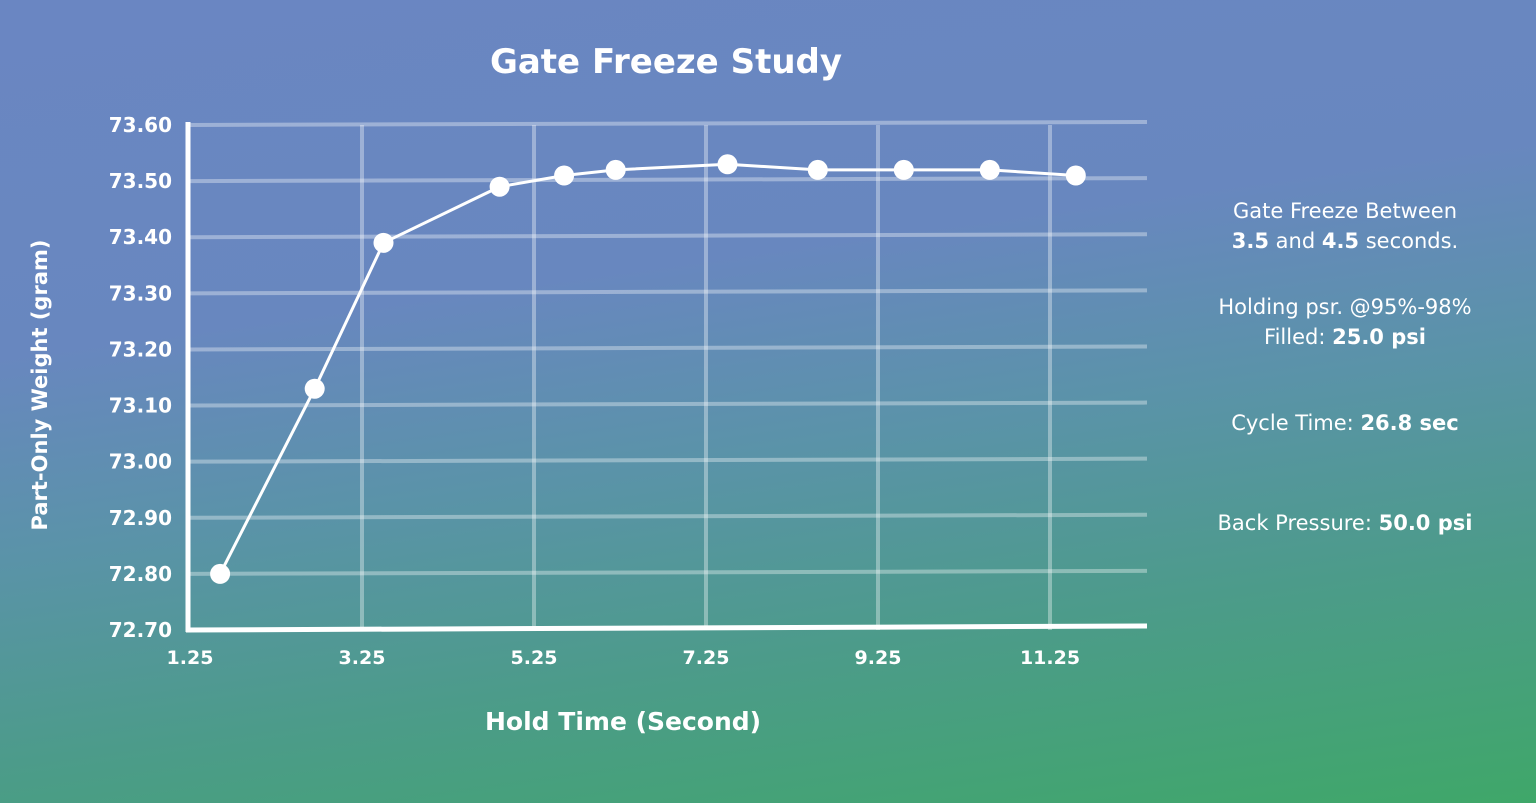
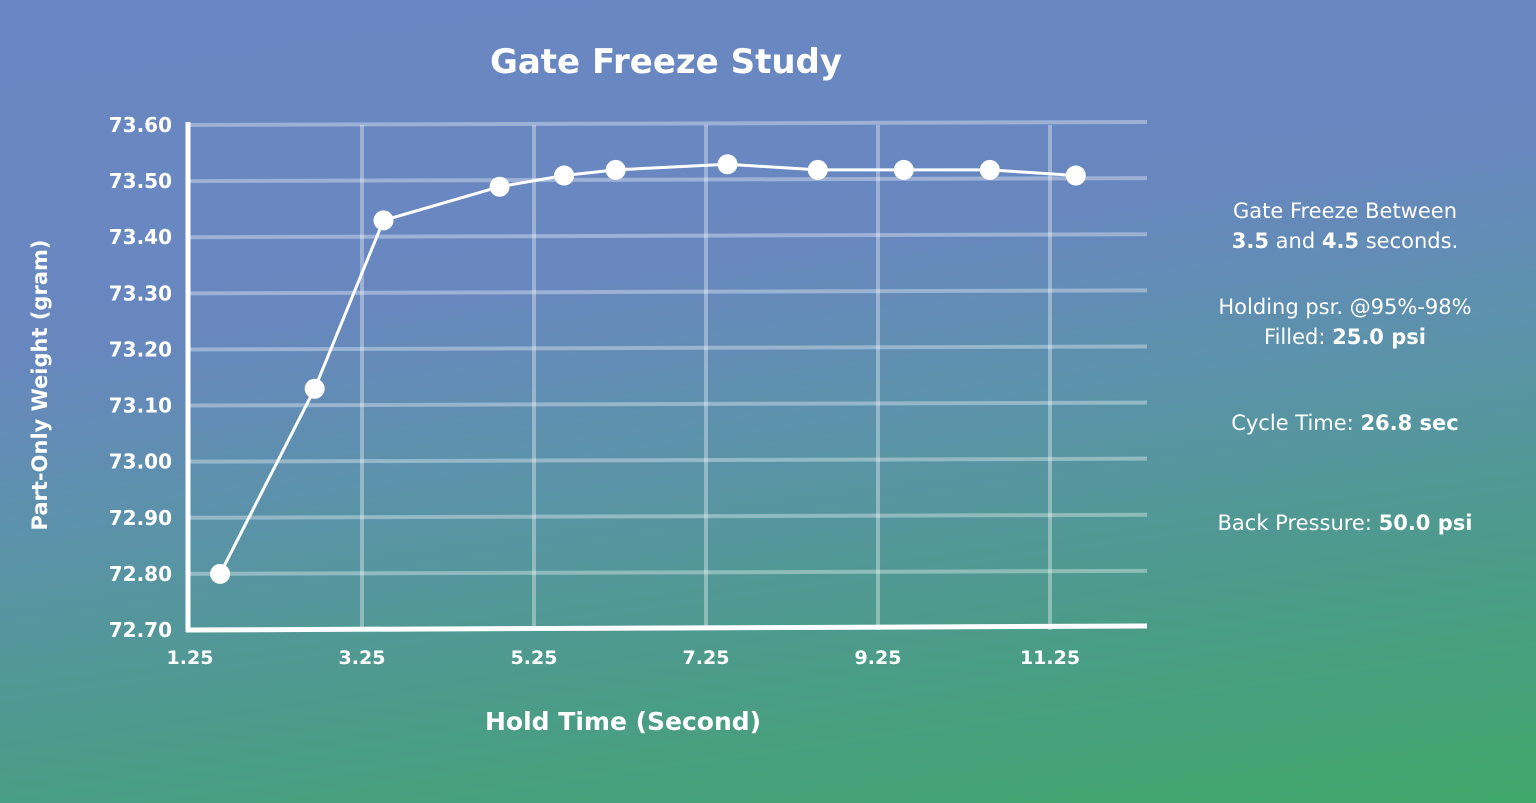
3.5: 73.39 -> 73.43
